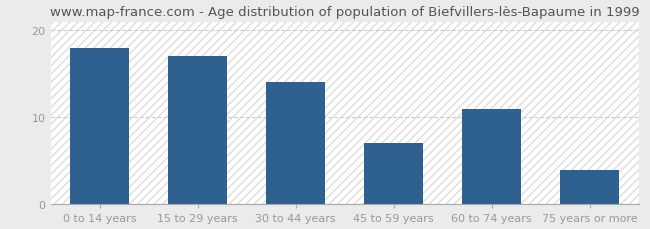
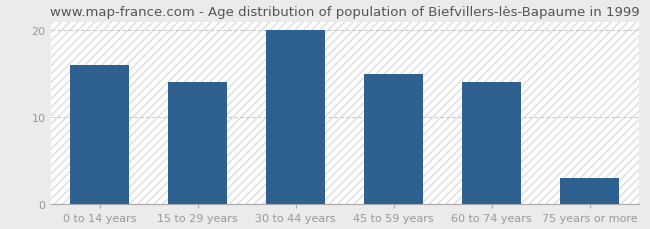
0 to 14 years: 18 -> 16
15 to 29 years: 17 -> 14
30 to 44 years: 14 -> 20
45 to 59 years: 7 -> 15
60 to 74 years: 11 -> 14
75 years or more: 4 -> 3
